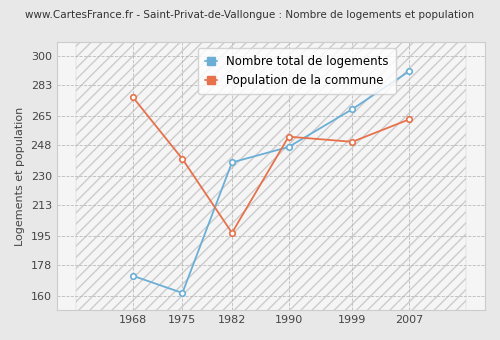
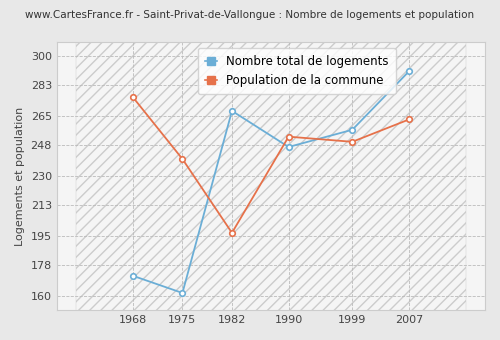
Nombre total de logements/1982: 238 -> 268
Nombre total de logements/1999: 269 -> 257
